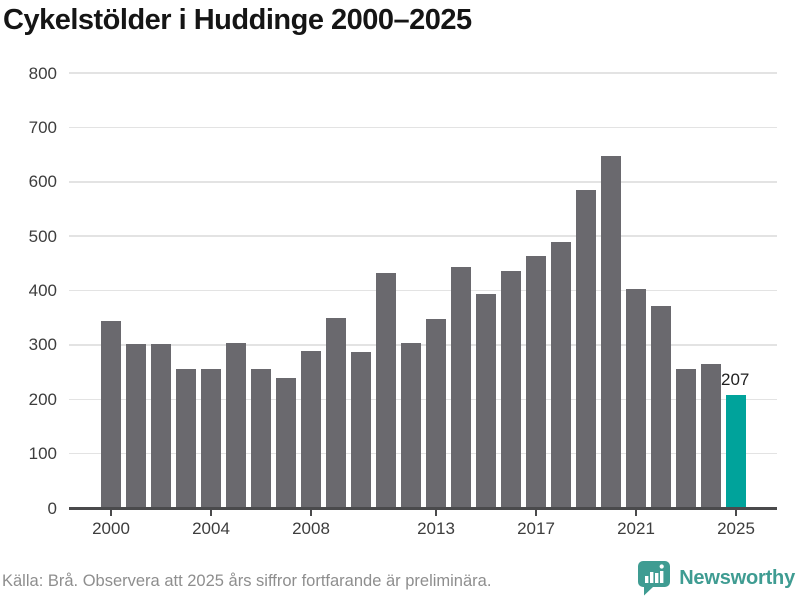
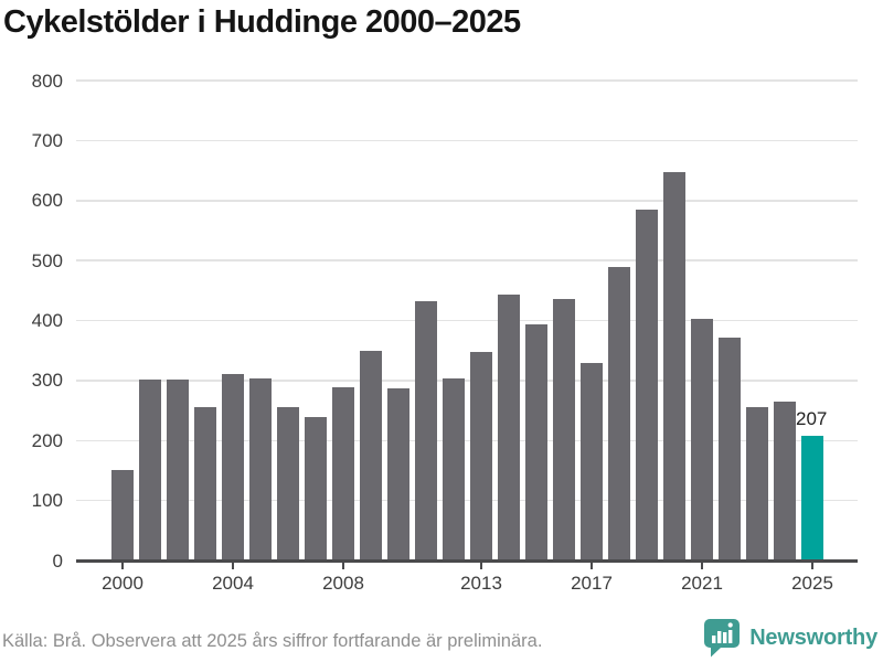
2000: 340 -> 150
2004: 260 -> 310
2017: 460 -> 330
